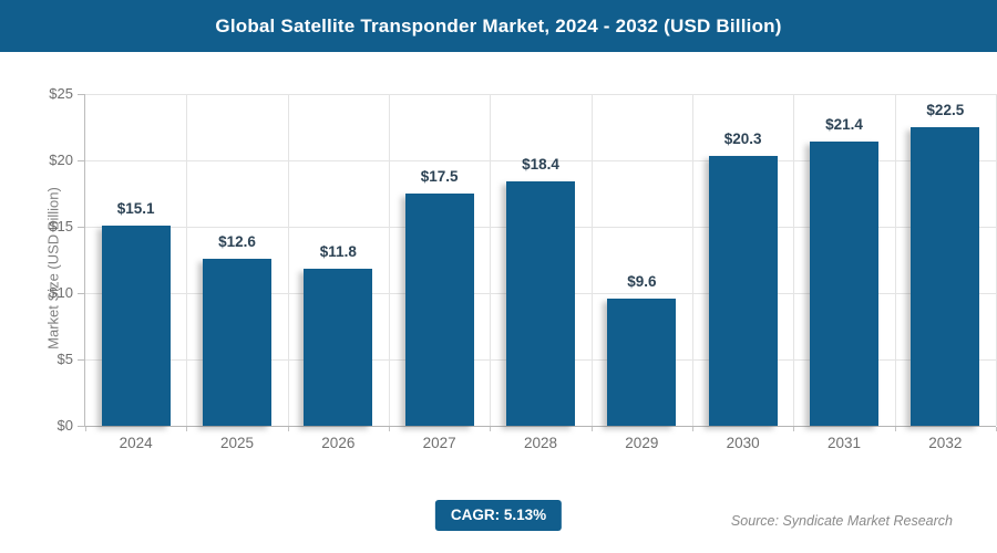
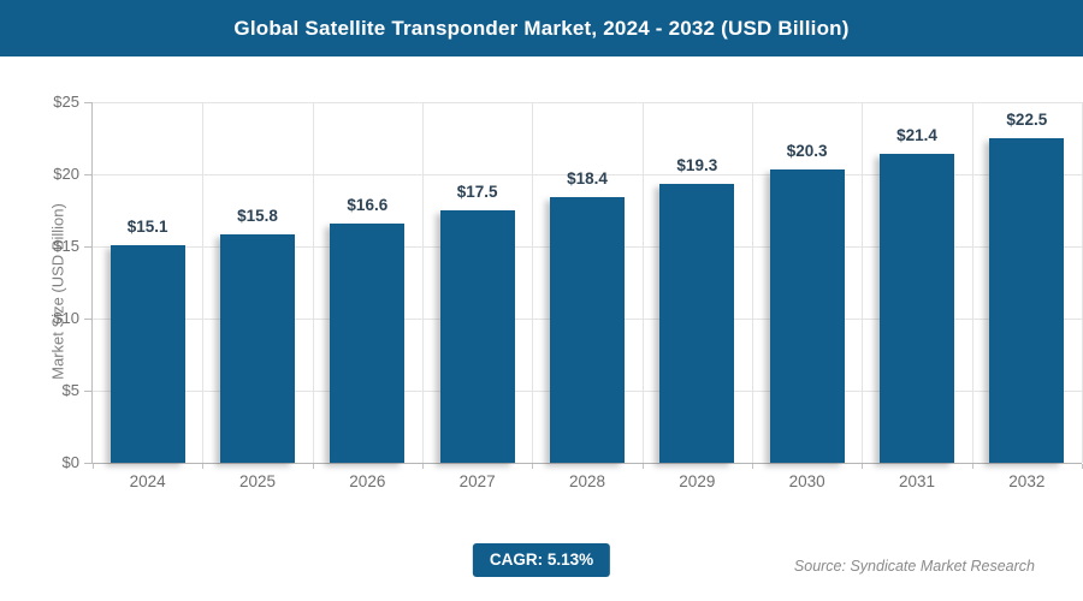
2025: $12.6 -> $15.8
2026: $11.8 -> $16.6
2029: $9.6 -> $19.3
